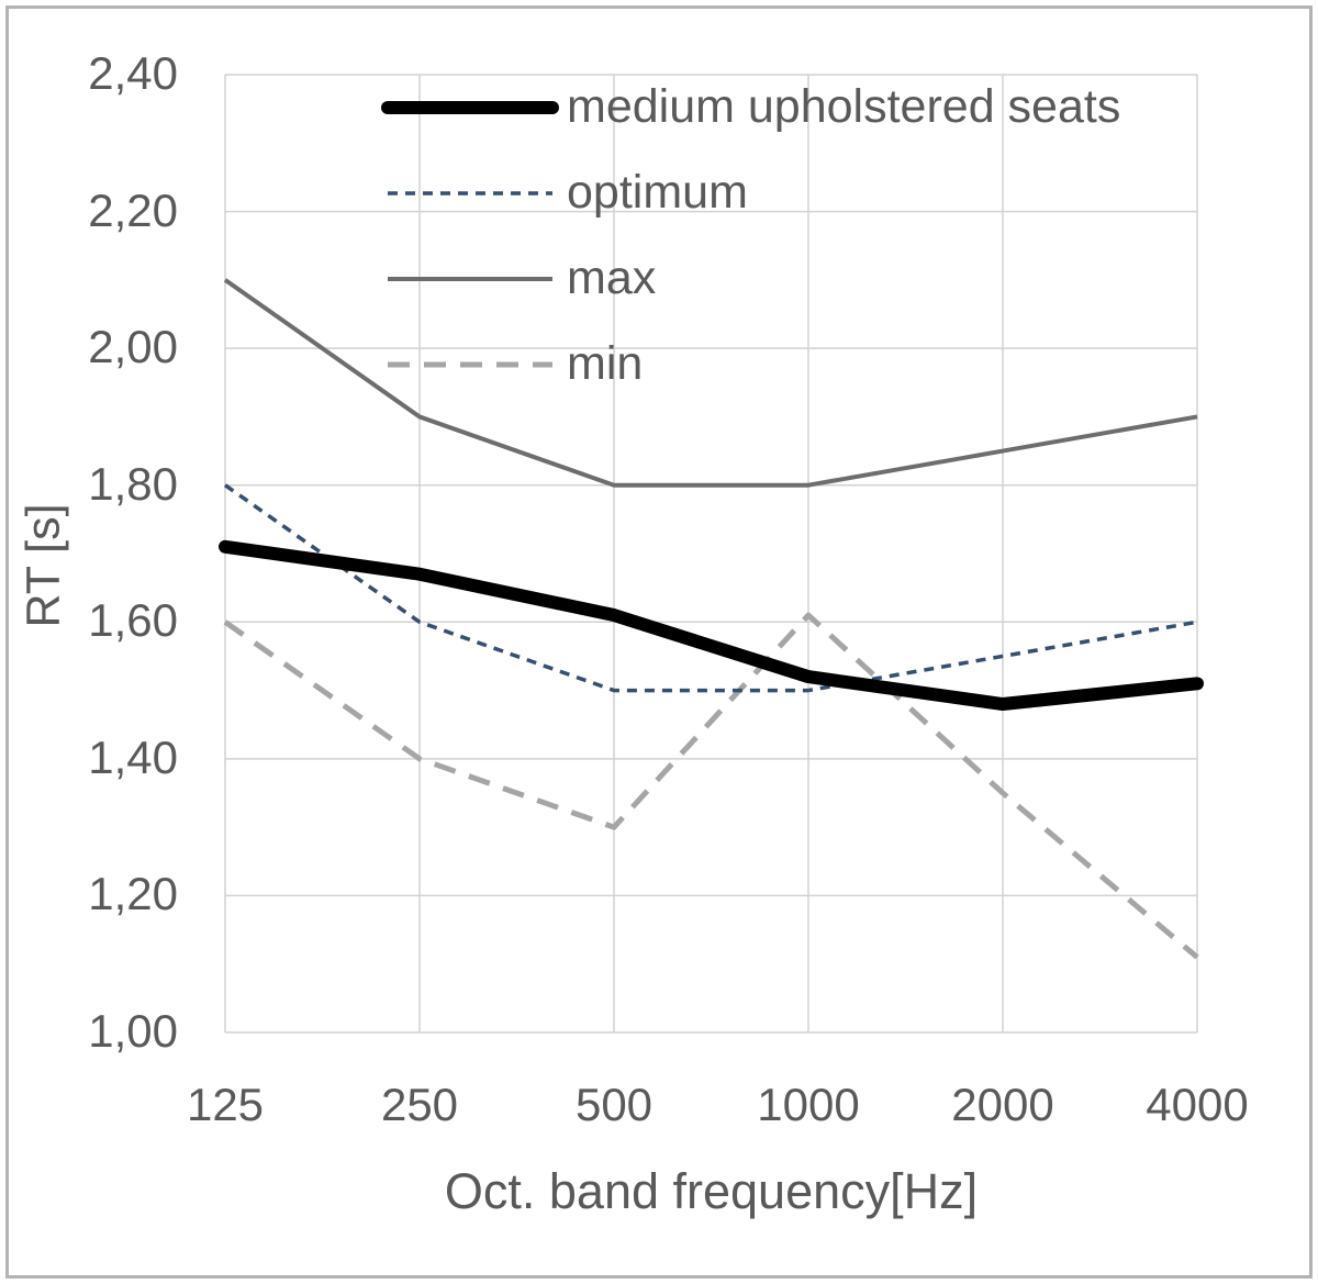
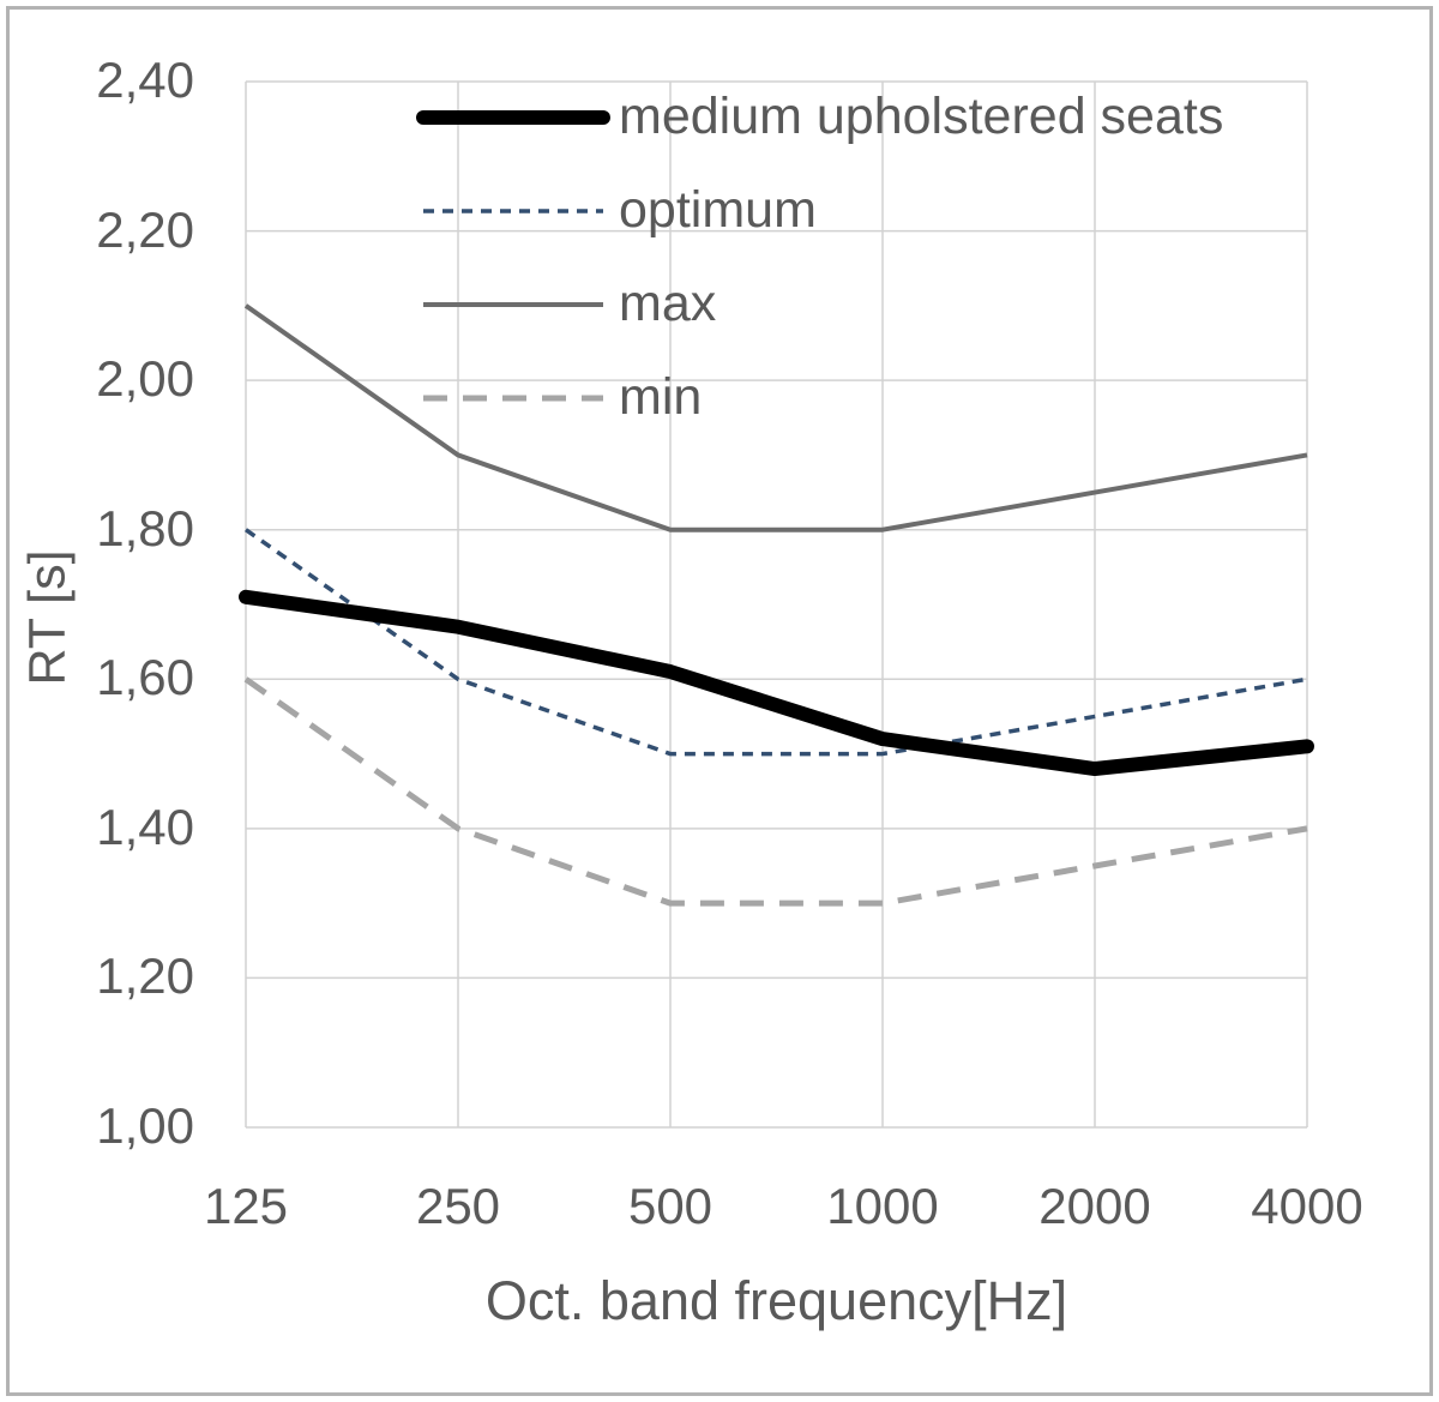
min/1000: 1,61 -> 1,30
min/4000: 1,11 -> 1,40
